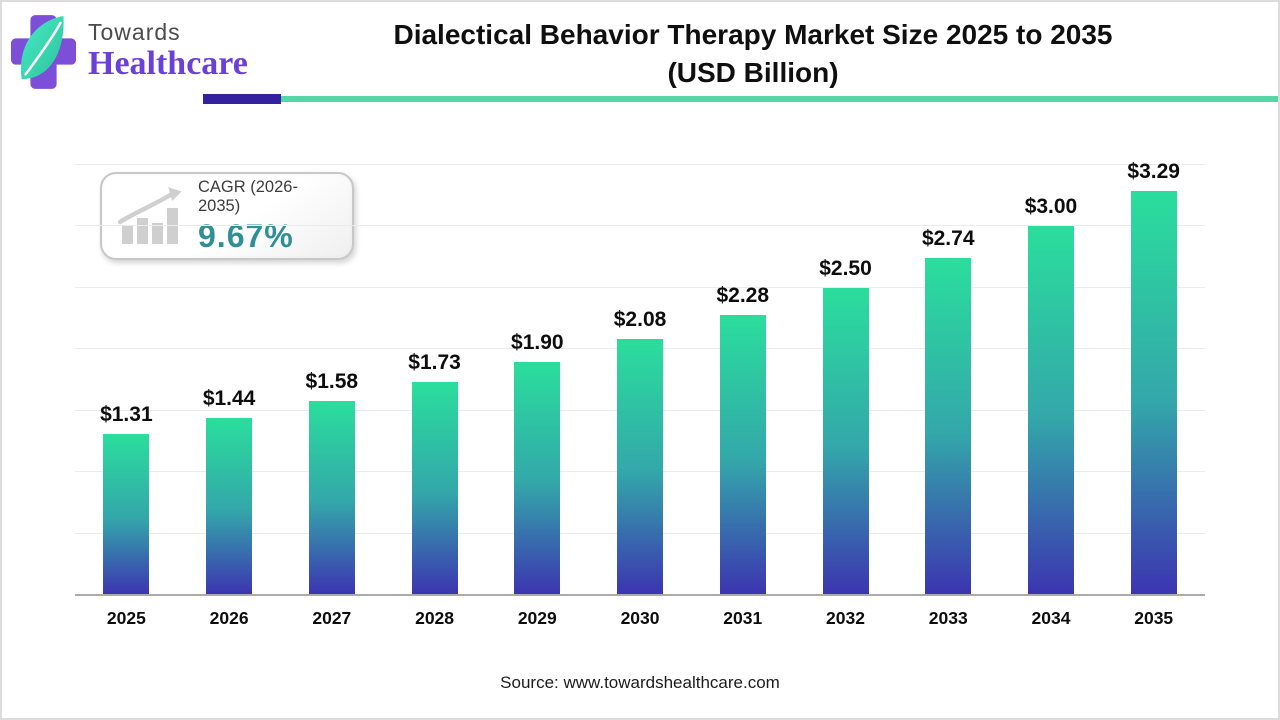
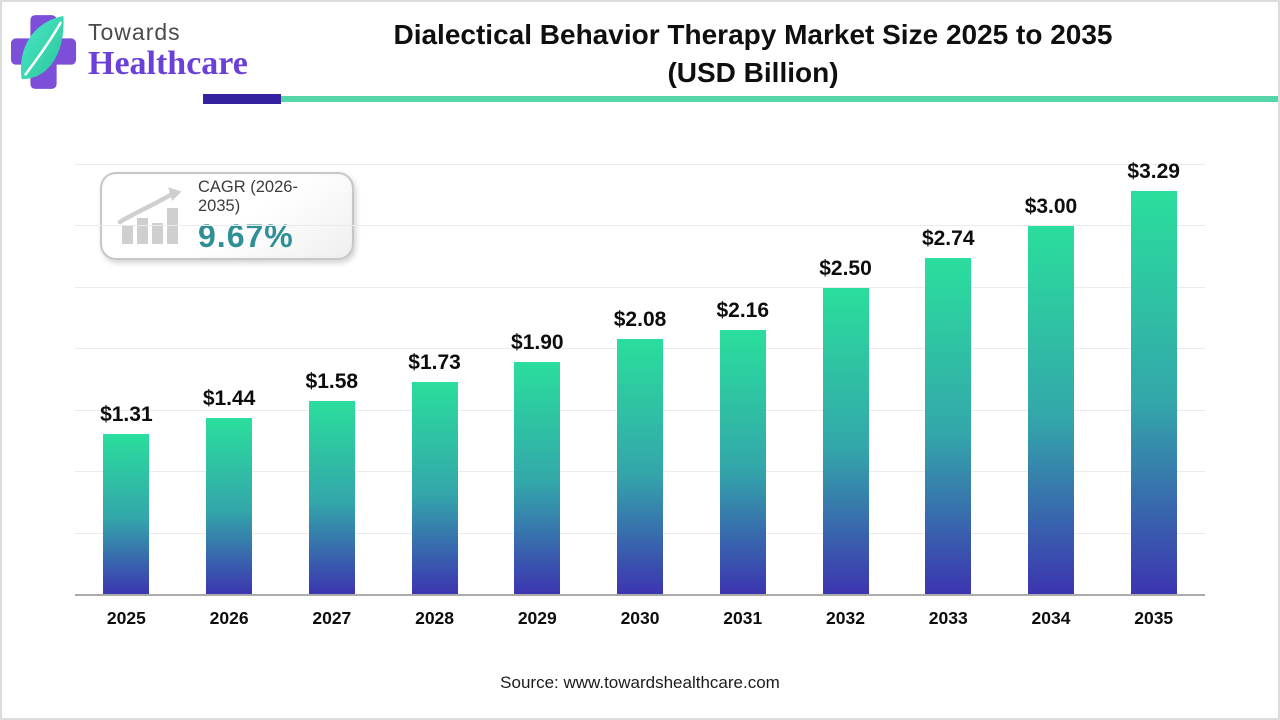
2031: $2.28 -> $2.16
